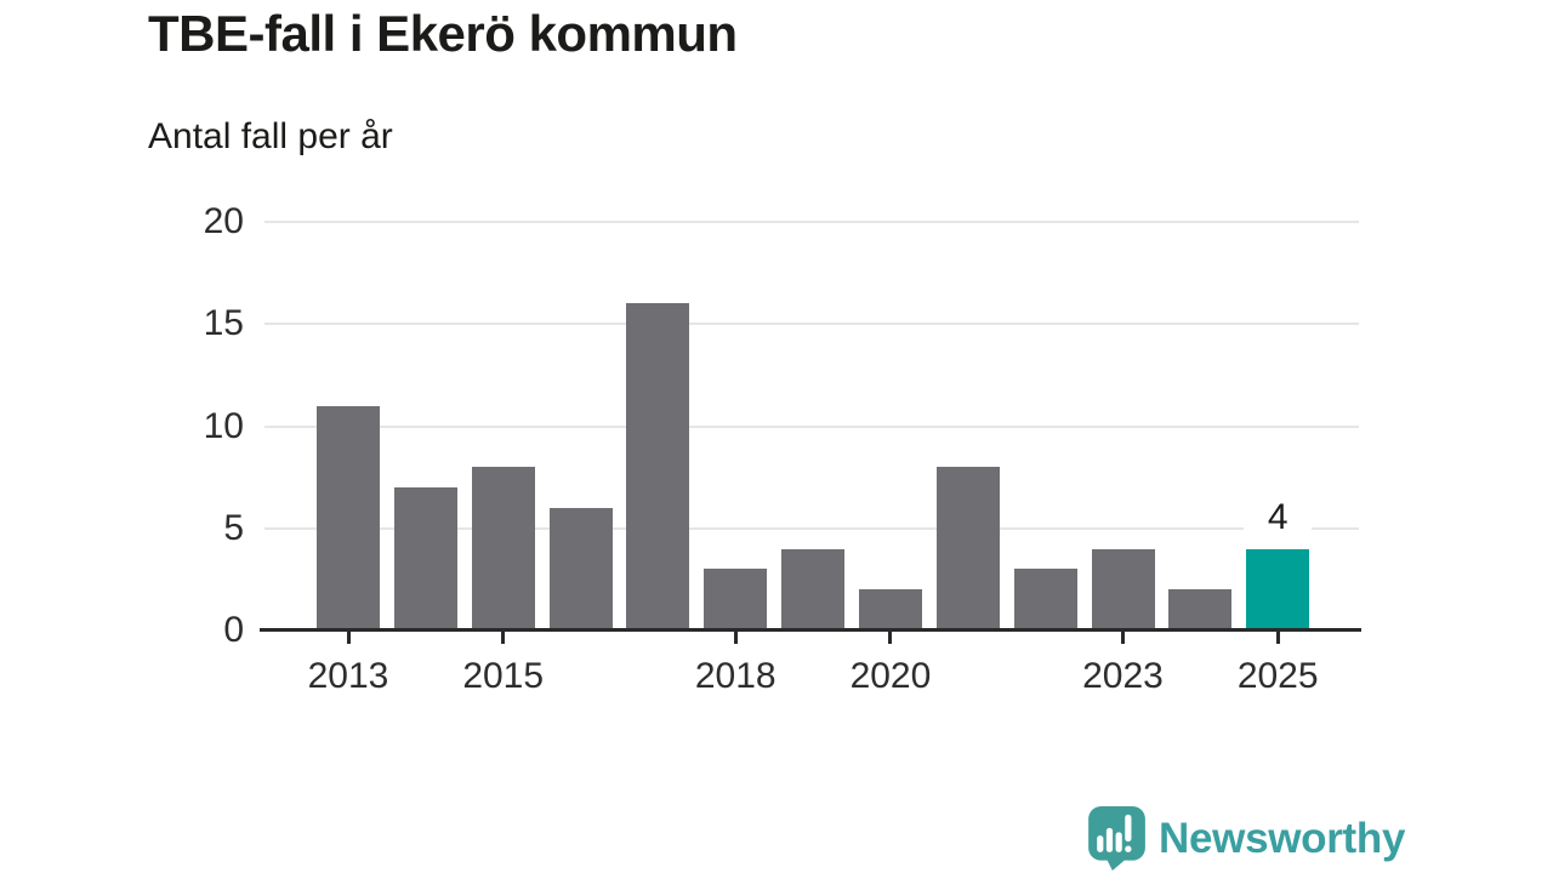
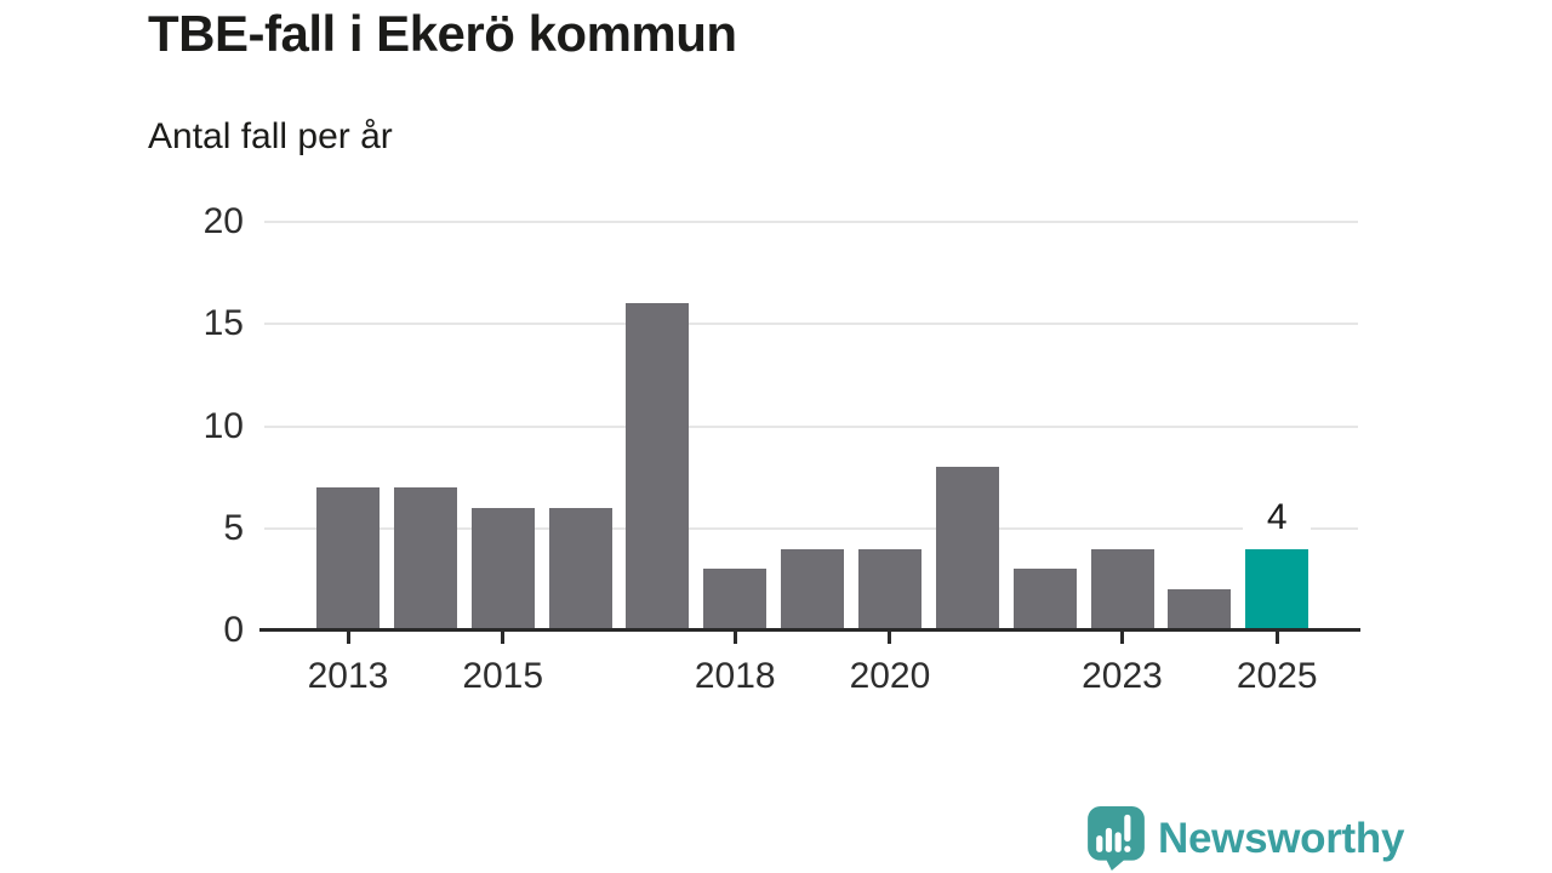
2013: 11 -> 7
2015: 8 -> 6
2020: 2 -> 4
